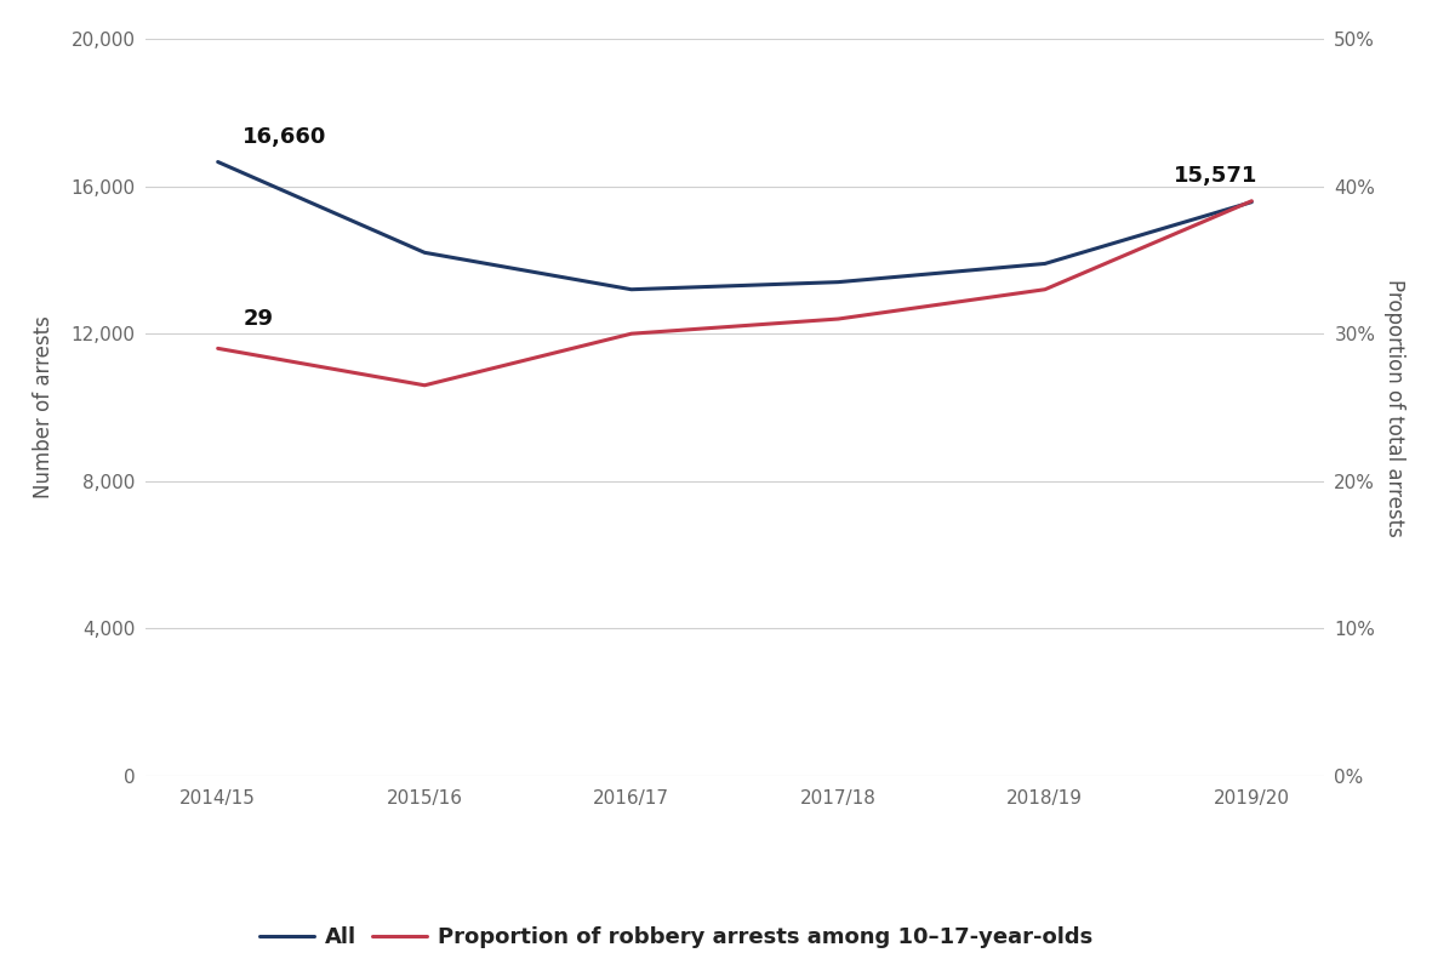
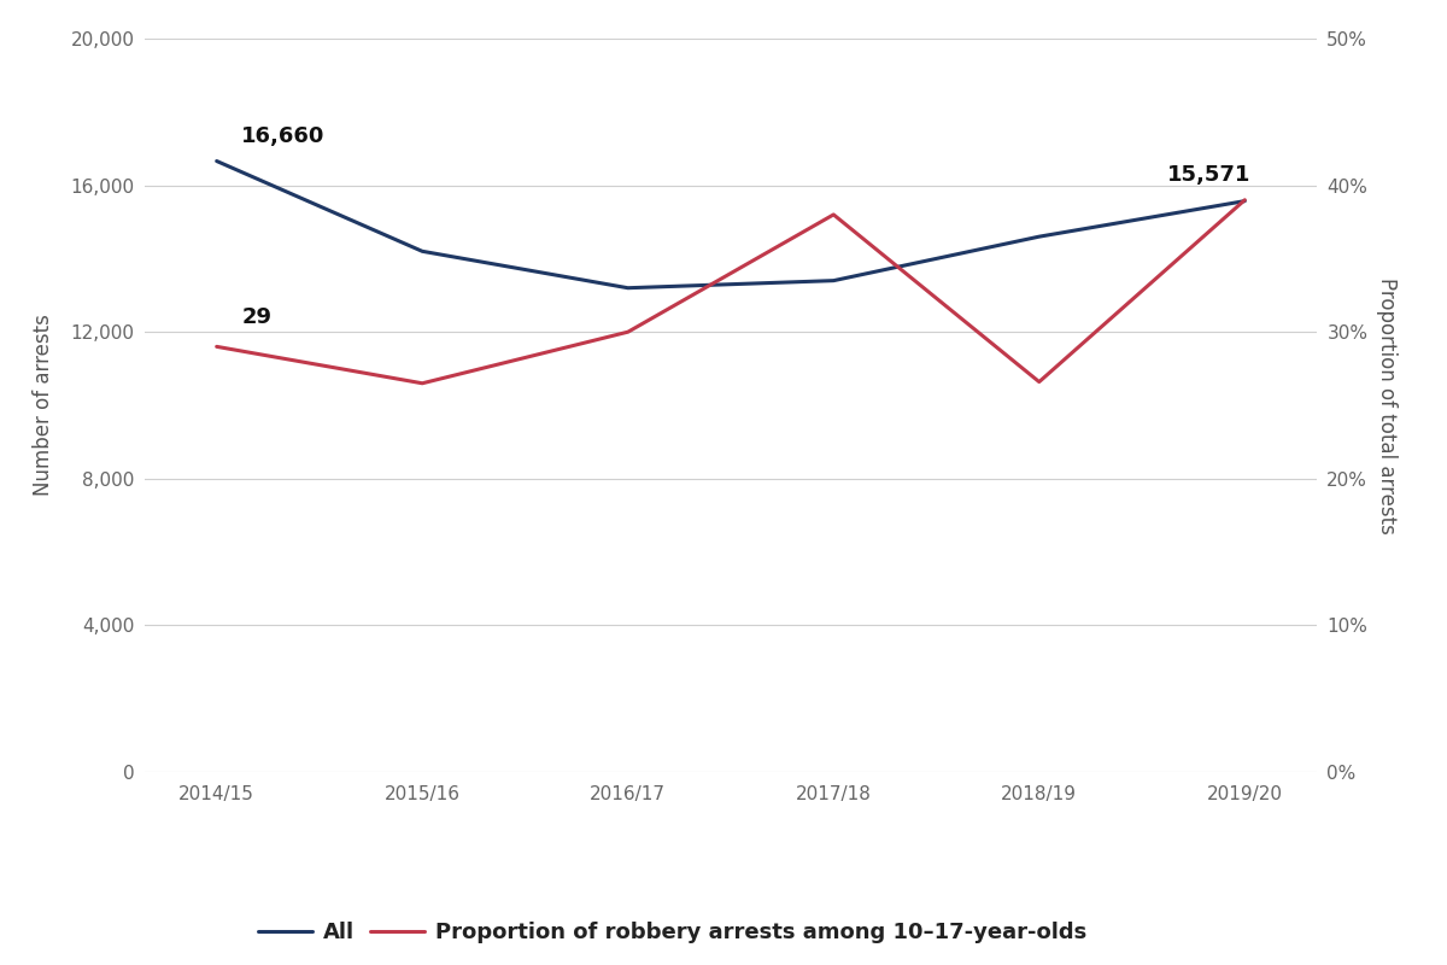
Proportion of robbery arrests among 10–17-year-olds/2017/18: 31.0% -> 38.0%
All/2018/19: 13,900 -> 14,600
Proportion of robbery arrests among 10–17-year-olds/2018/19: 33.0% -> 26.6%
